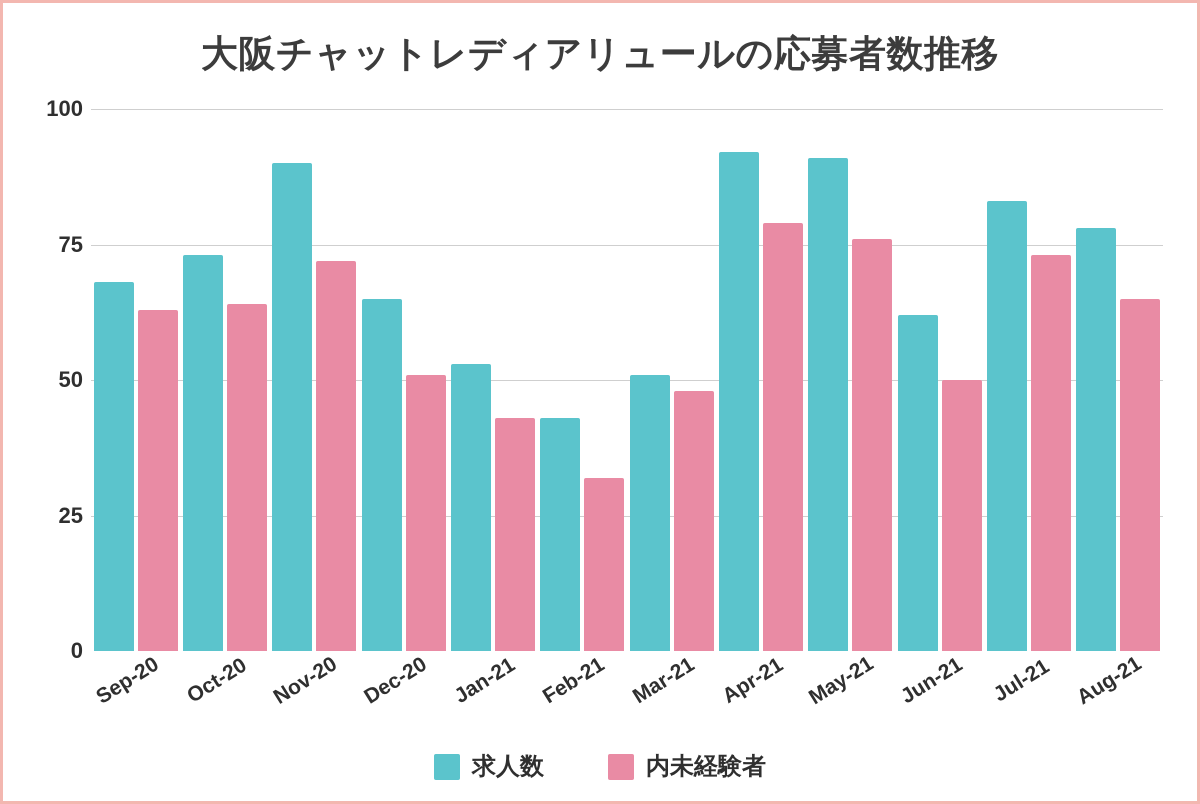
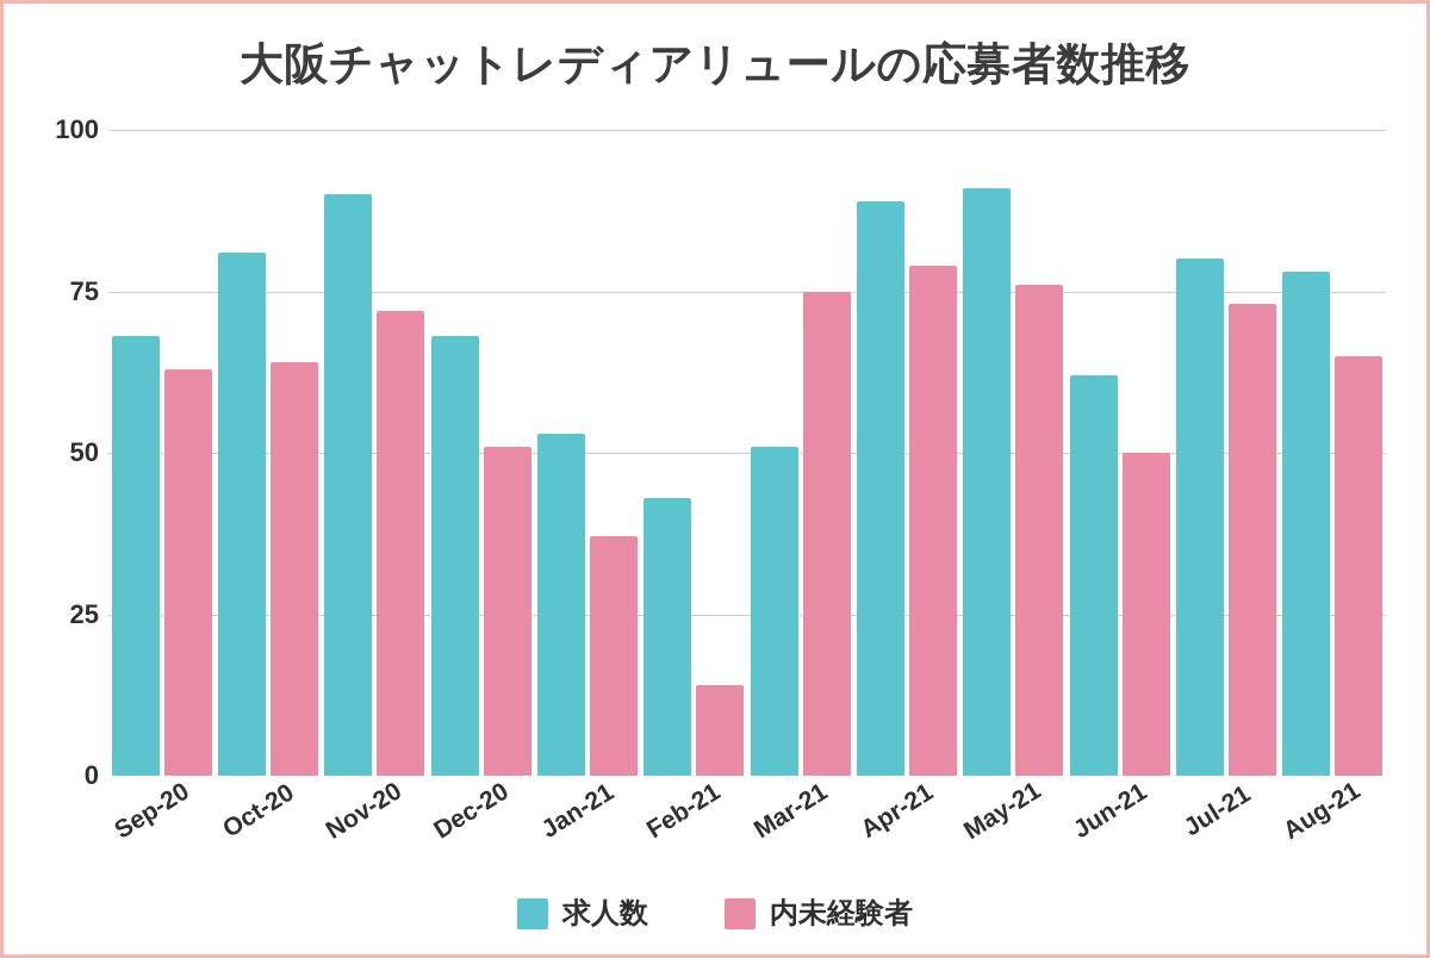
求人数/Oct-20: 73 -> 81
求人数/Dec-20: 65 -> 68
内未経験者/Jan-21: 43 -> 37
内未経験者/Feb-21: 32 -> 14
内未経験者/Mar-21: 48 -> 75
求人数/Apr-21: 92 -> 89
求人数/Jul-21: 83 -> 80
